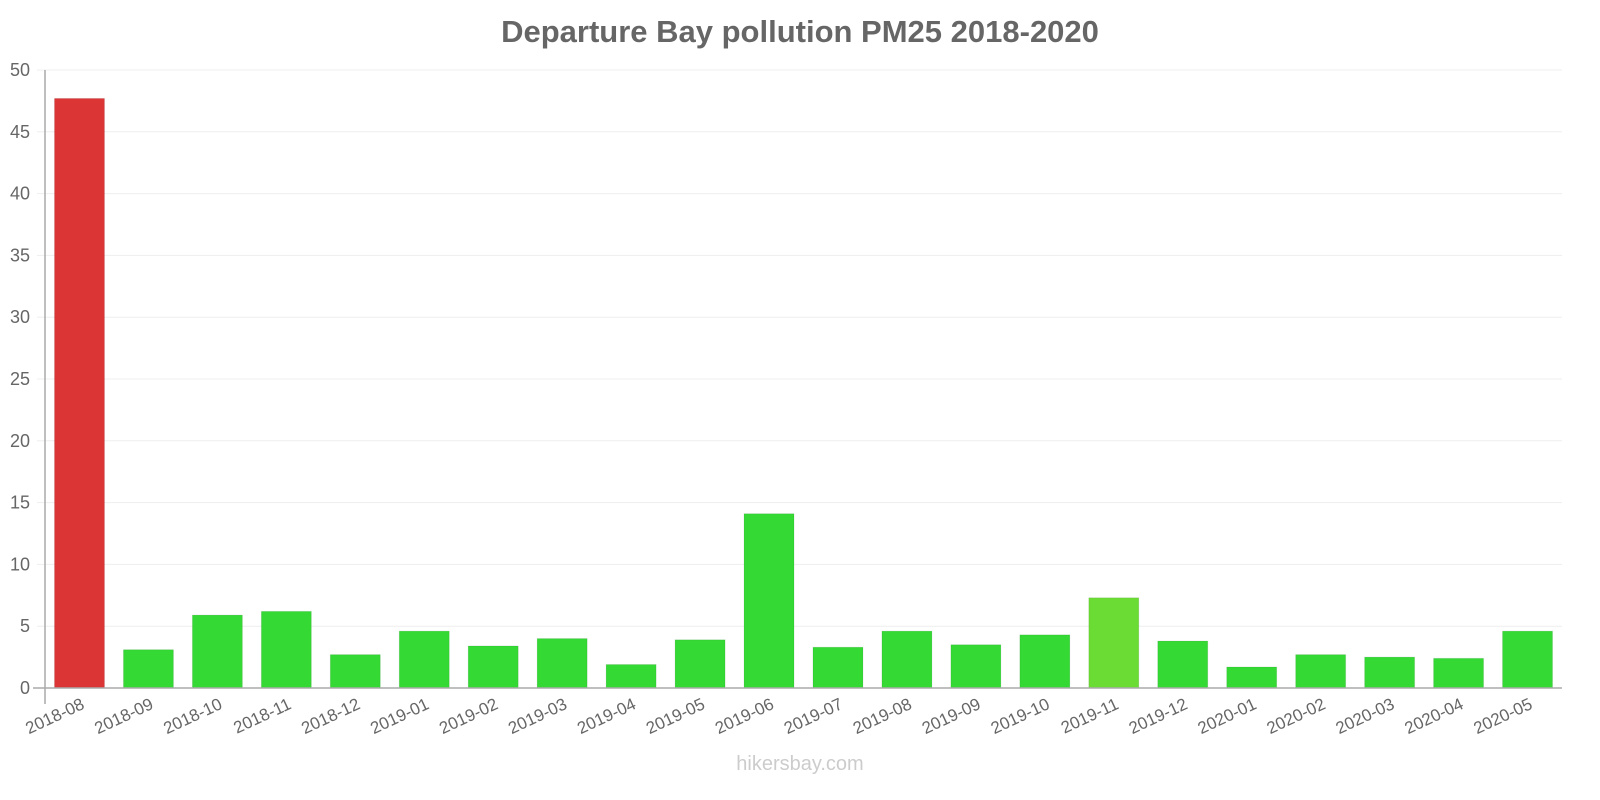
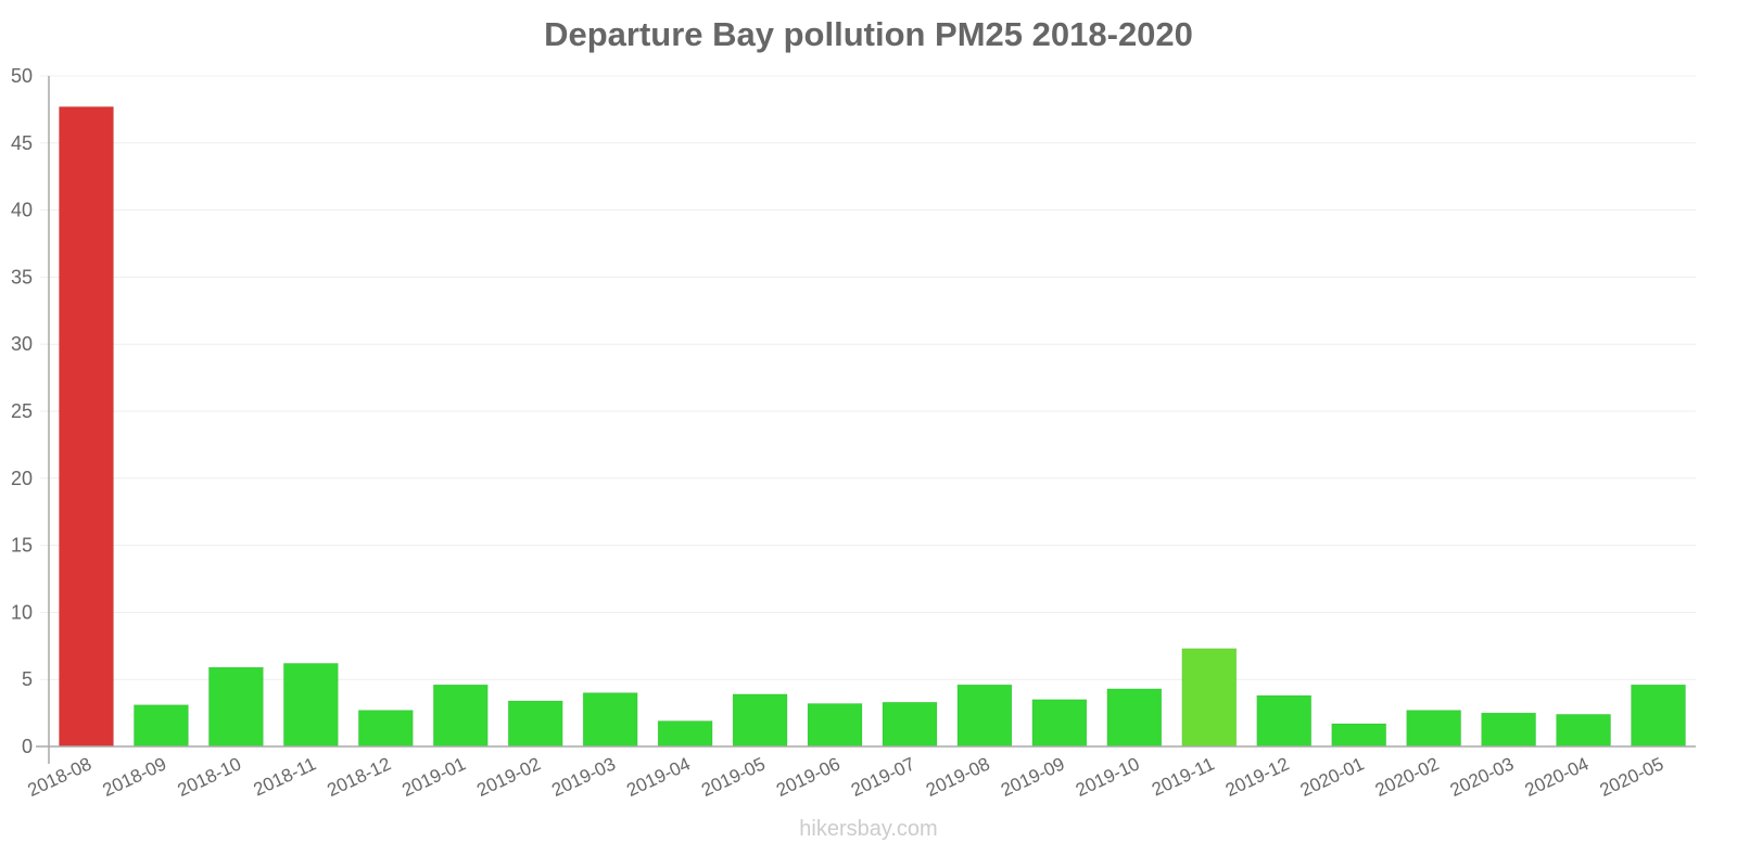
2019-06: 14.1 -> 3.2
